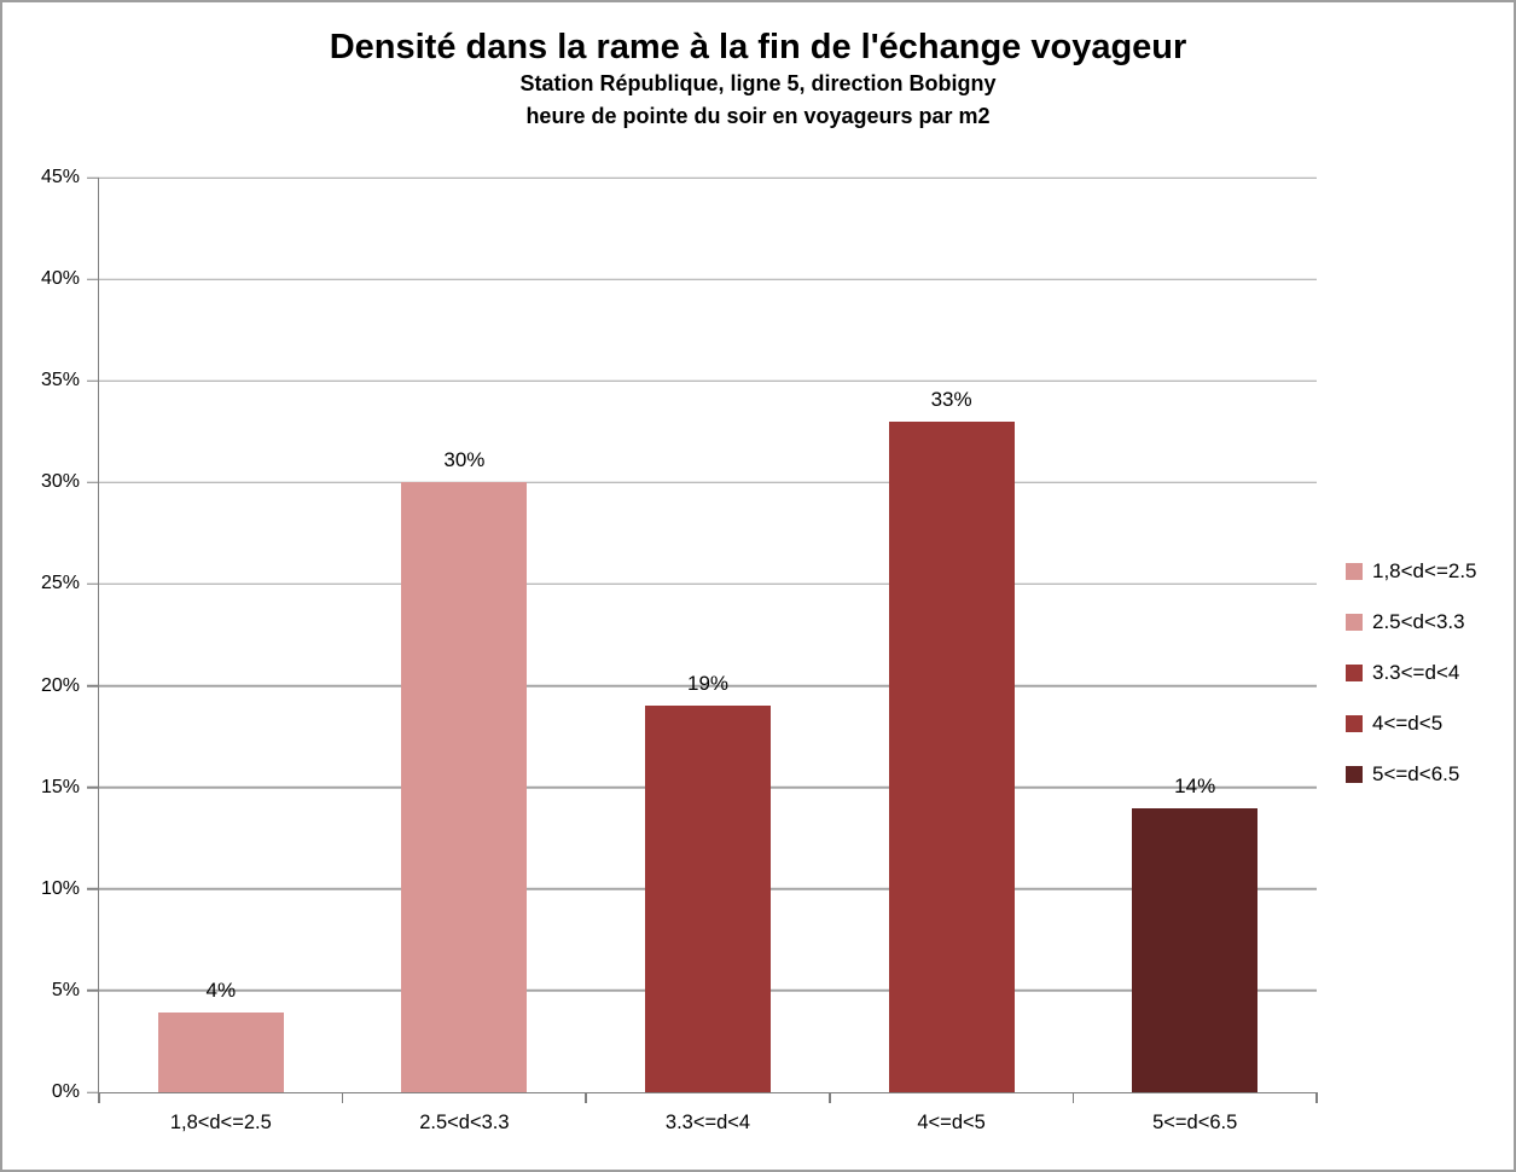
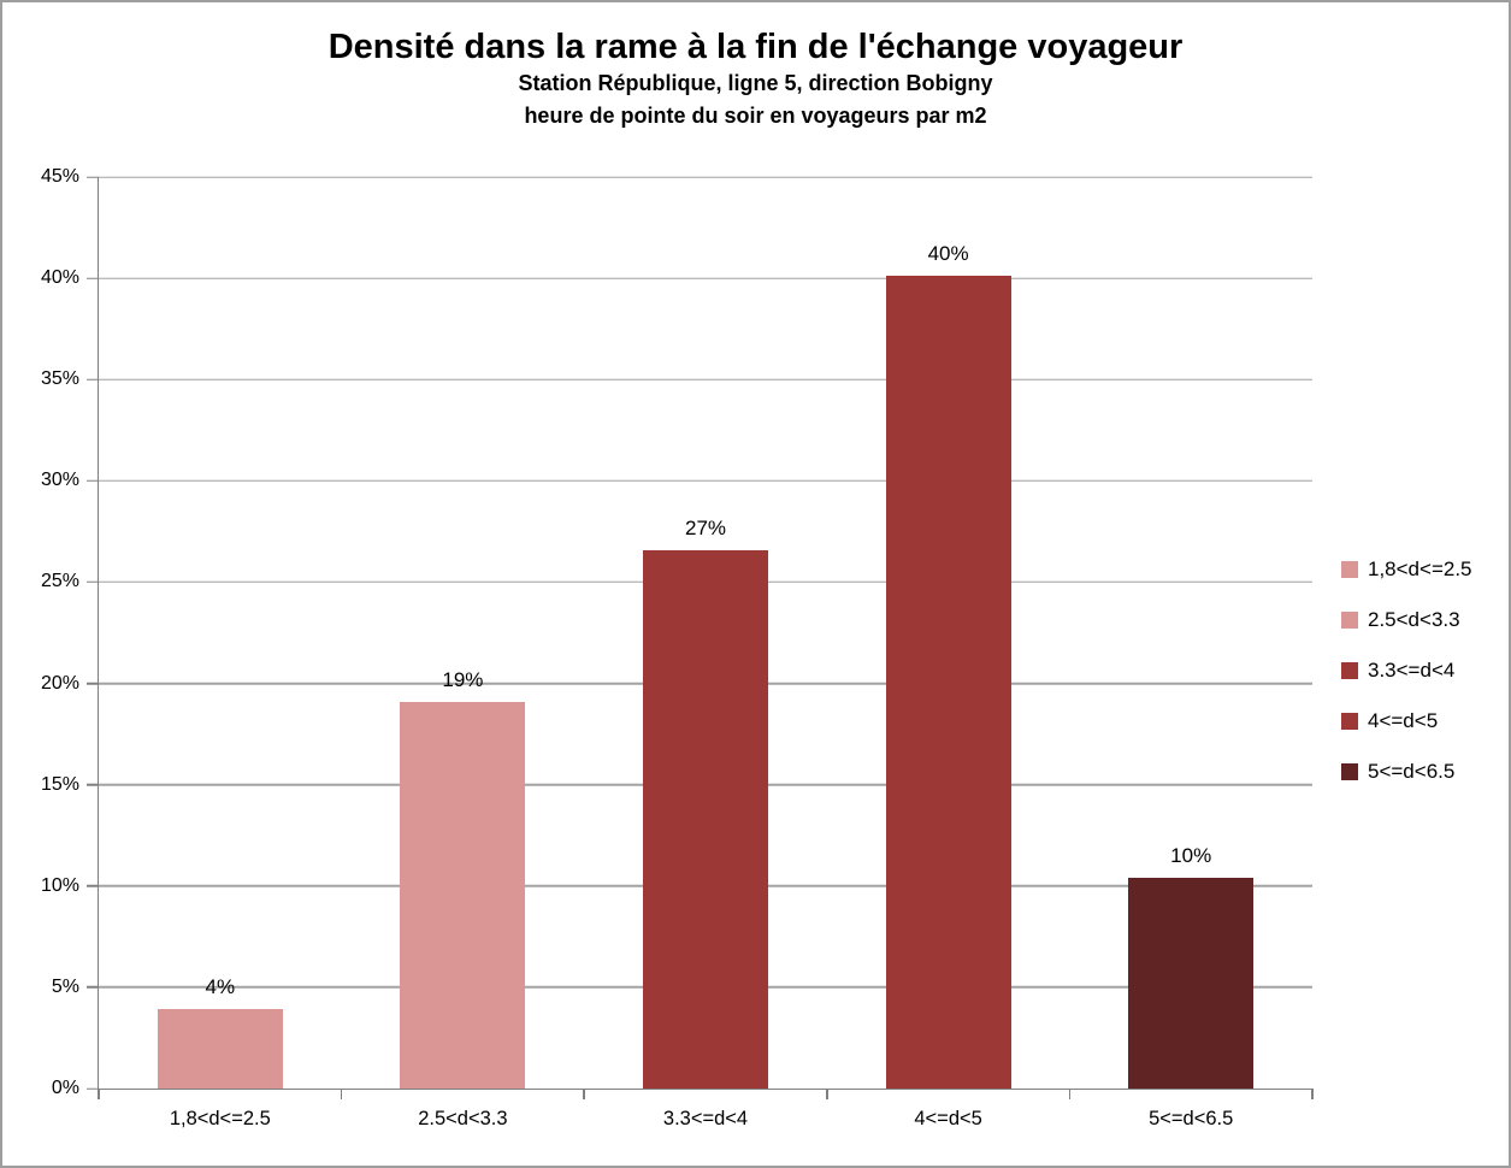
2.5<d<3.3: 30% -> 19%
3.3<=d<4: 19% -> 27%
4<=d<5: 33% -> 40%
5<=d<6.5: 14% -> 10%
